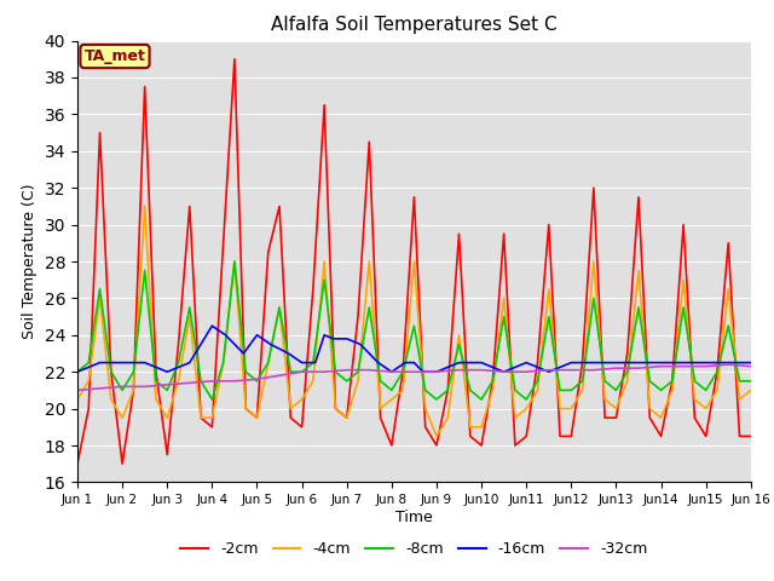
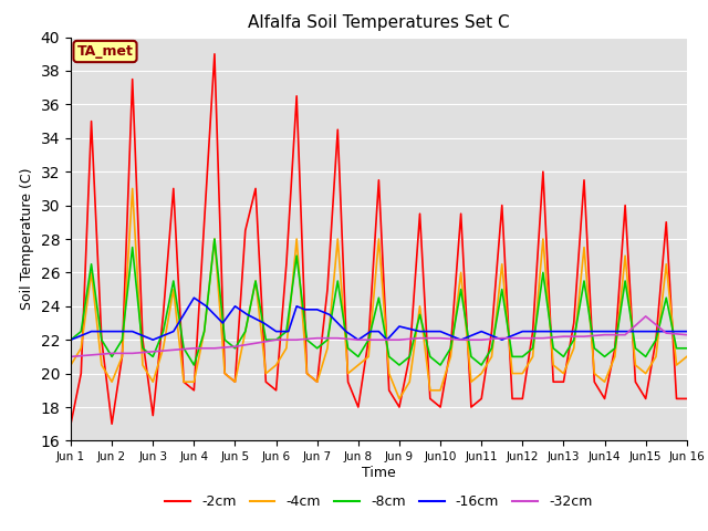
-16cm/Jun 9: 22.0 -> 22.8
-32cm/Jun15: 22.3 -> 23.4
